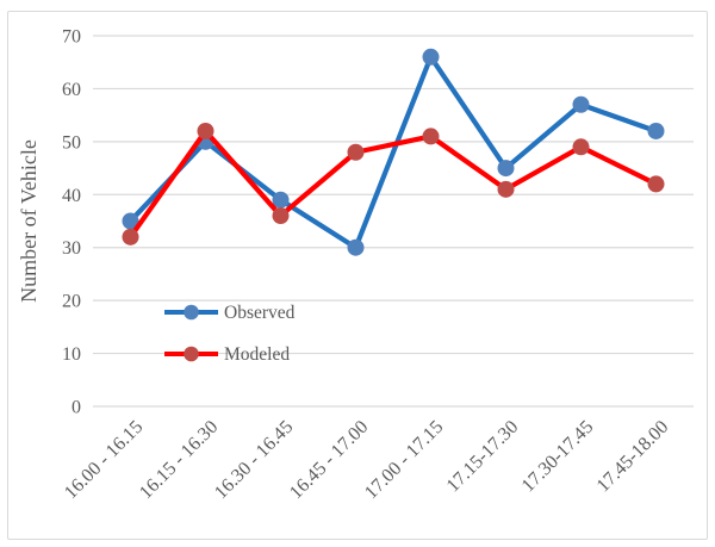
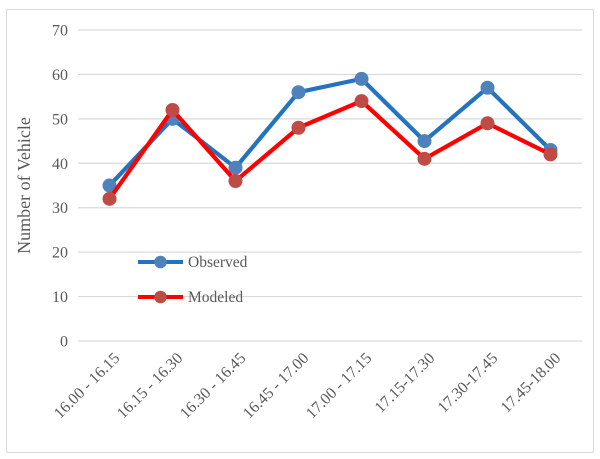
Observed/16.45 - 17.00: 30 -> 56
Observed/17.00 - 17.15: 66 -> 59
Modeled/17.00 - 17.15: 51 -> 54
Observed/17.45-18.00: 52 -> 43
